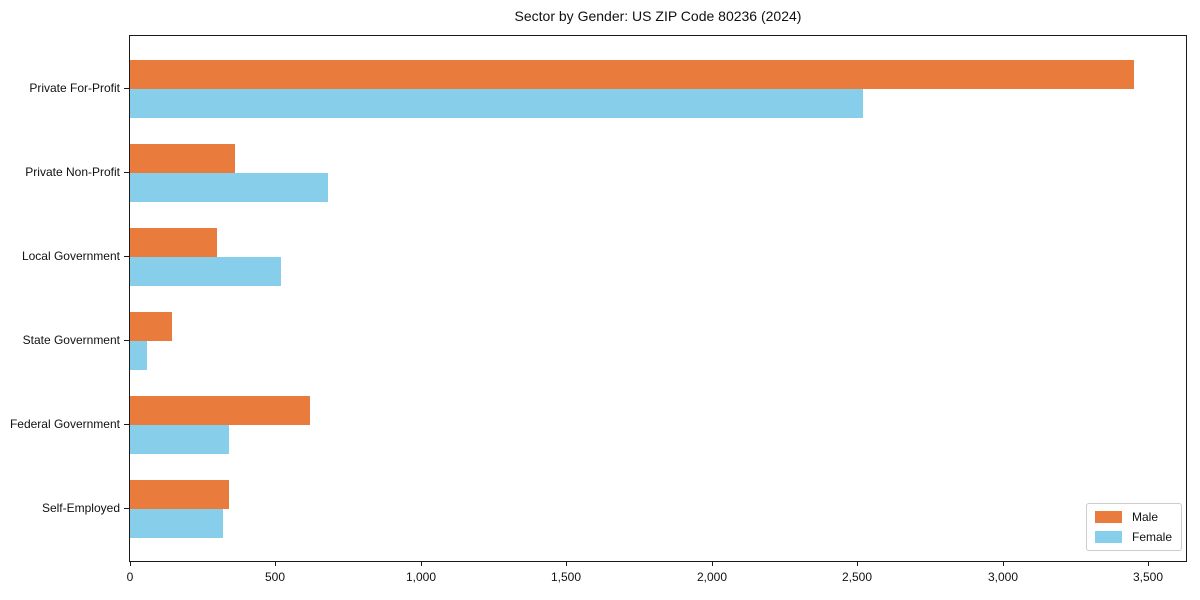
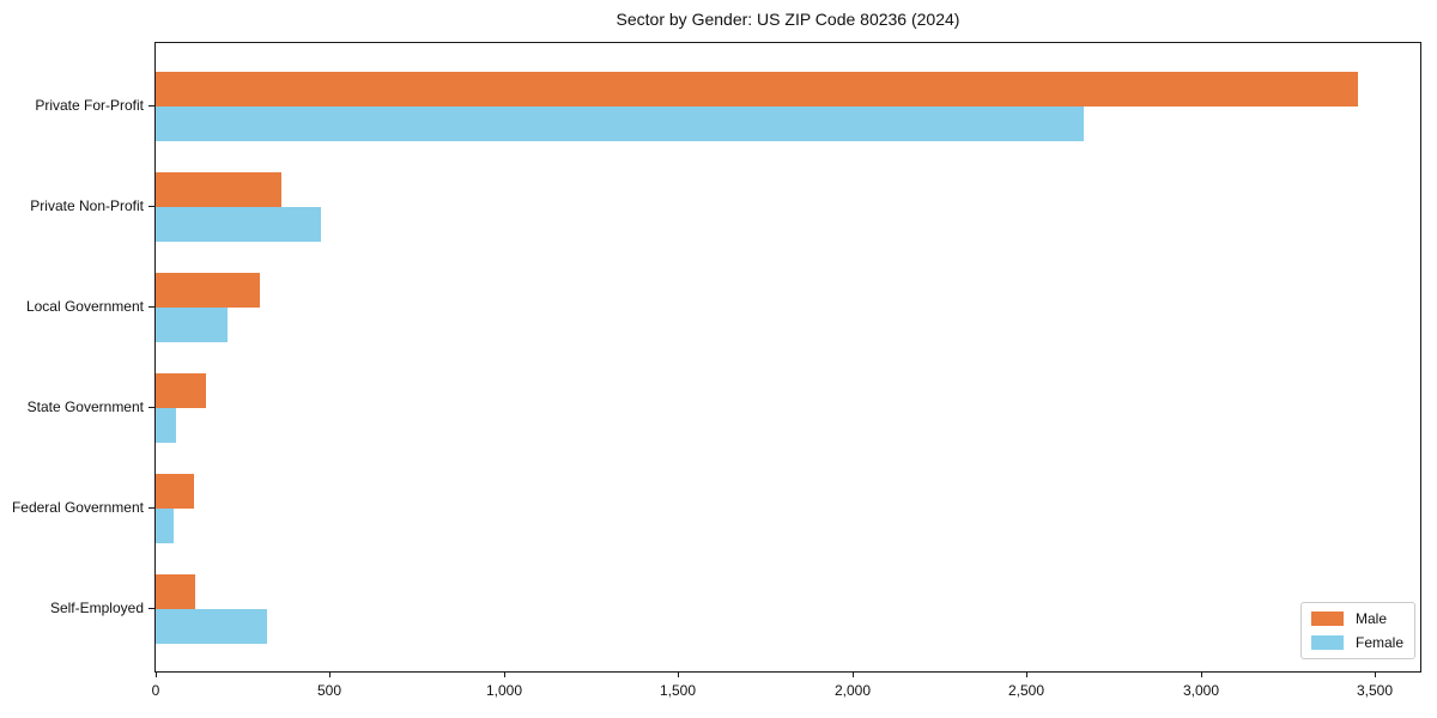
Female/Private For-Profit: 2520 -> 2660
Female/Private Non-Profit: 680 -> 480
Female/Local Government: 520 -> 200
Male/Federal Government: 620 -> 110
Female/Federal Government: 340 -> 50
Male/Self-Employed: 340 -> 120
